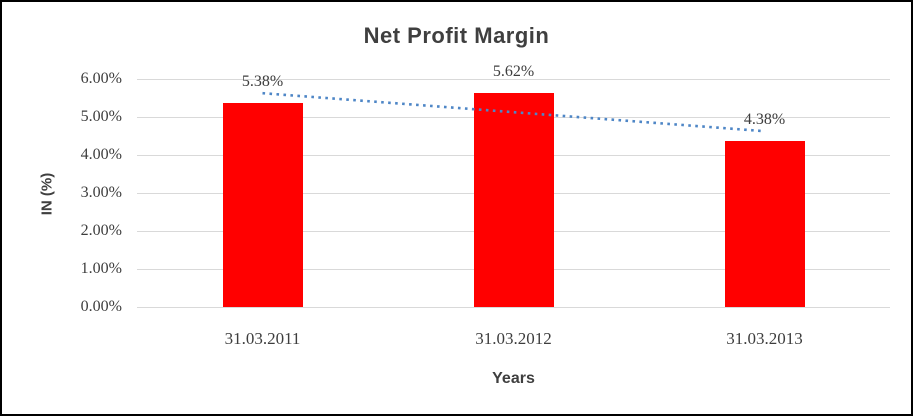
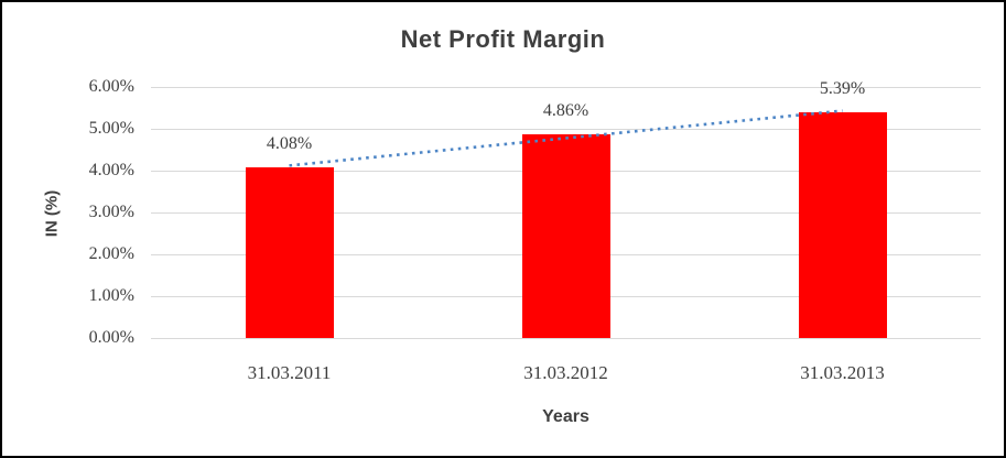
31.03.2011: 5.38% -> 4.08%
31.03.2012: 5.62% -> 4.86%
31.03.2013: 4.38% -> 5.39%
